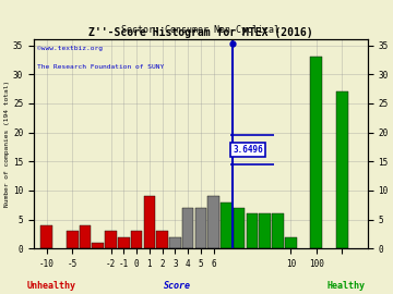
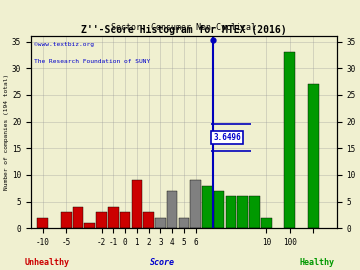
-10: 4 -> 2
-1: 2 -> 4
5: 7 -> 2
